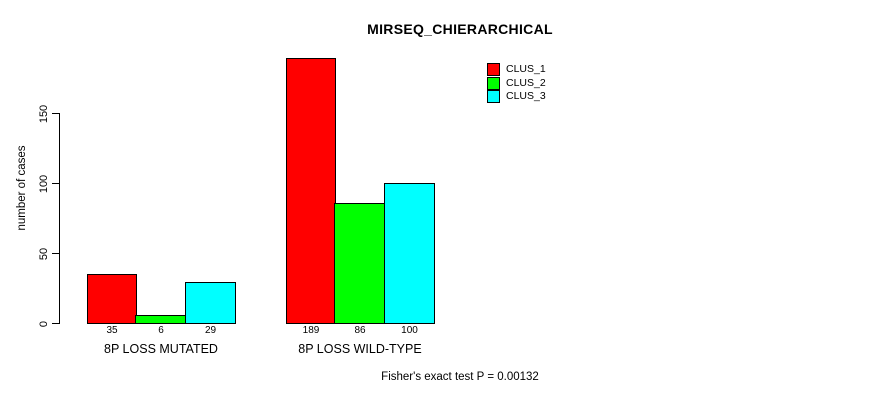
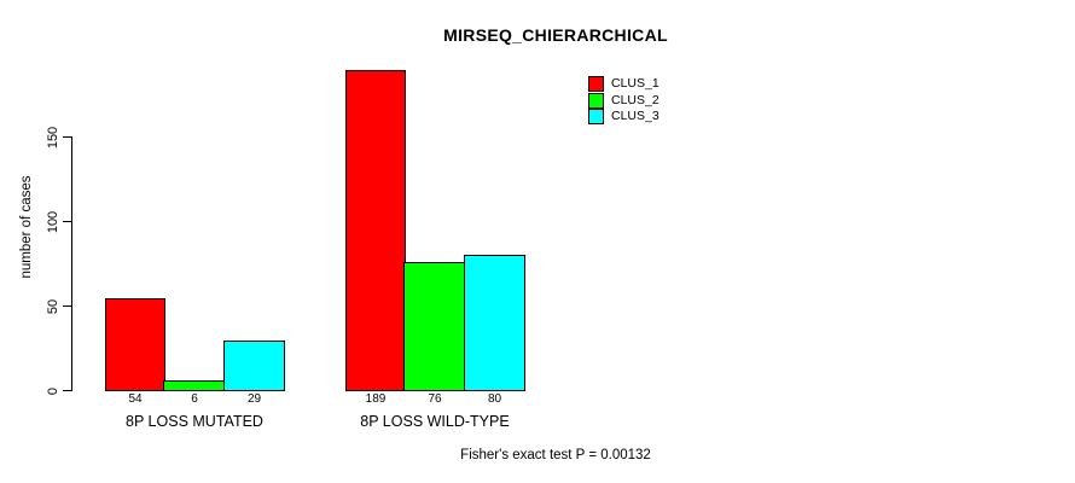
CLUS_1/8P LOSS MUTATED: 35 -> 54
CLUS_2/8P LOSS WILD-TYPE: 86 -> 76
CLUS_3/8P LOSS WILD-TYPE: 100 -> 80
